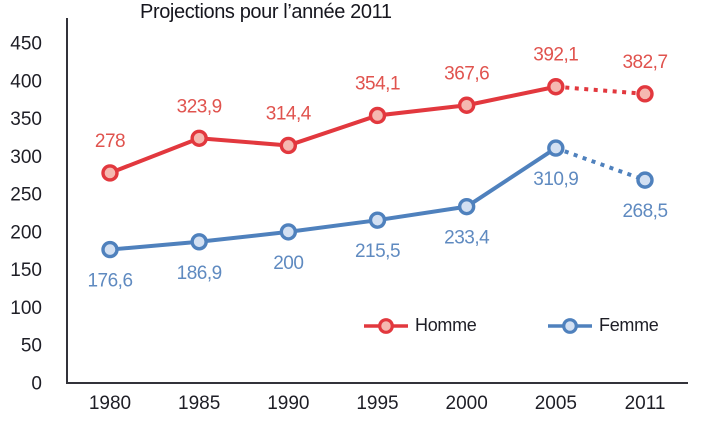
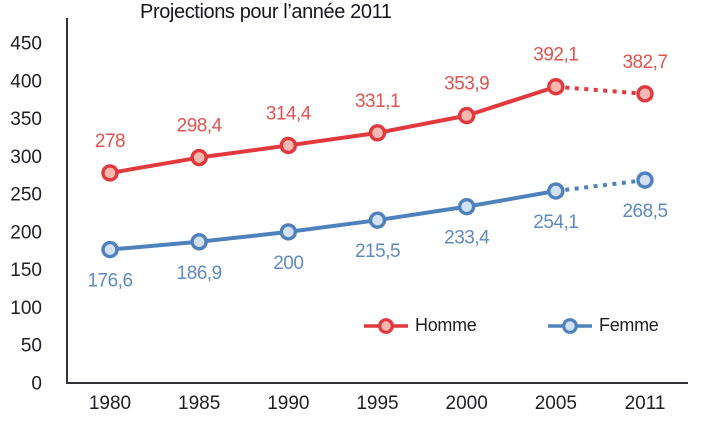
Homme/1985: 323,9 -> 298,4
Homme/1995: 354,1 -> 331,1
Homme/2000: 367,6 -> 353,9
Femme/2005: 310,9 -> 254,1
